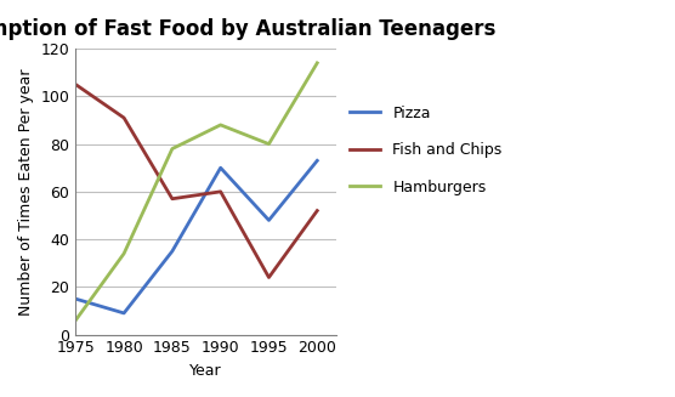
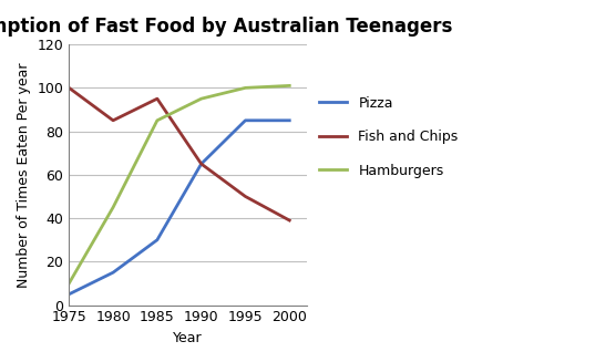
Pizza/1975: 15 -> 5
Fish and Chips/1975: 105 -> 100
Hamburgers/1975: 6 -> 10
Pizza/1980: 9 -> 15
Fish and Chips/1980: 91 -> 85
Hamburgers/1980: 34 -> 45
Pizza/1985: 35 -> 30
Fish and Chips/1985: 57 -> 95
Hamburgers/1985: 78 -> 85
Pizza/1990: 70 -> 65
Fish and Chips/1990: 60 -> 65
Hamburgers/1990: 88 -> 95
Pizza/1995: 48 -> 85
Fish and Chips/1995: 24 -> 50
Hamburgers/1995: 80 -> 100
Pizza/2000: 73 -> 85
Fish and Chips/2000: 52 -> 39
Hamburgers/2000: 114 -> 101
